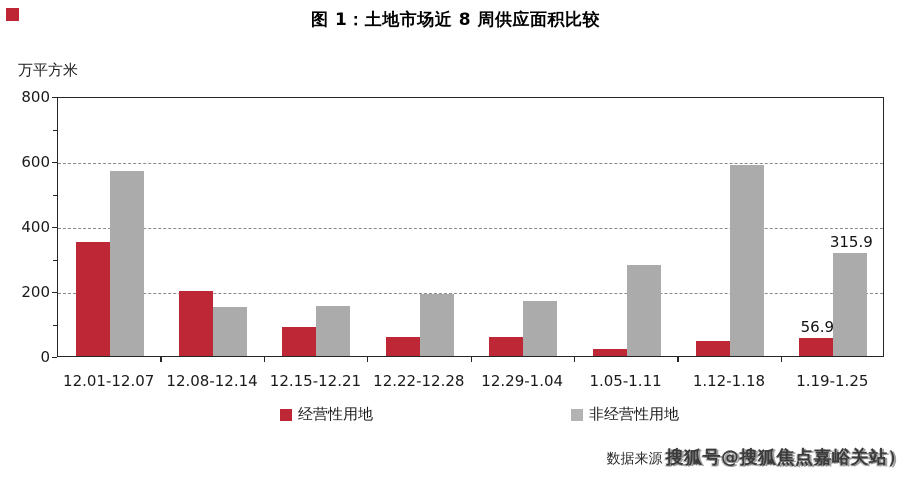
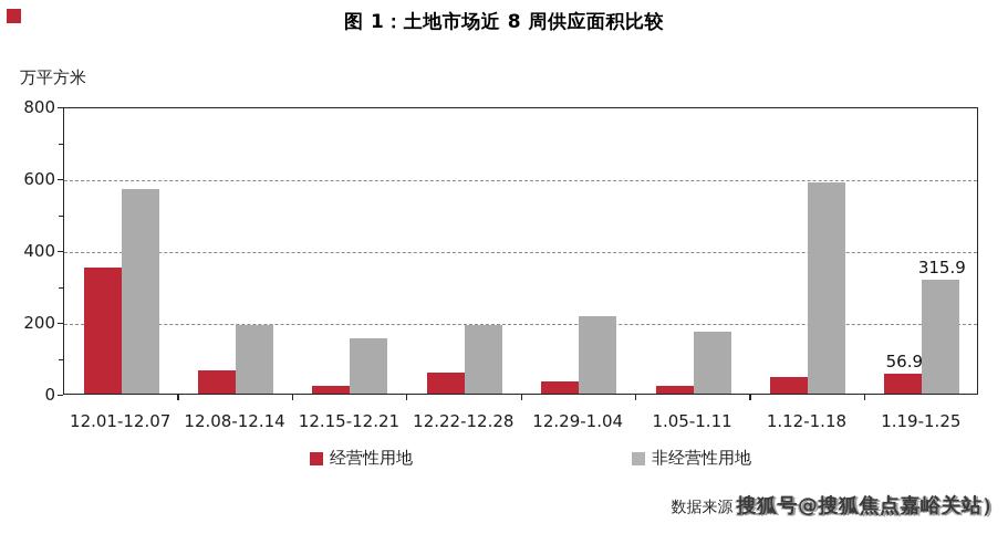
经营性用地/12.08-12.14: 200 -> 60
非经营性用地/12.08-12.14: 150 -> 190
经营性用地/12.15-12.21: 90 -> 20
经营性用地/12.29-1.04: 60 -> 40
非经营性用地/12.29-1.04: 170 -> 220
非经营性用地/1.05-1.11: 280 -> 170
